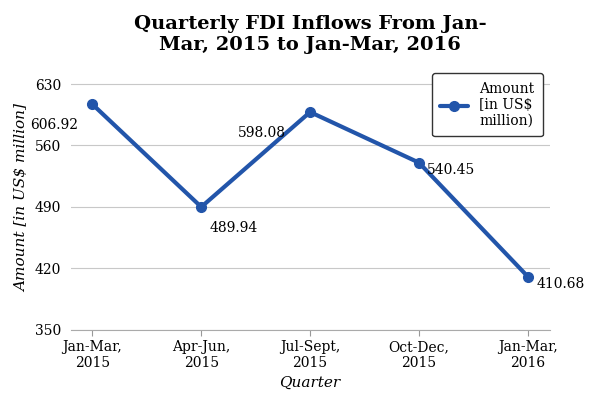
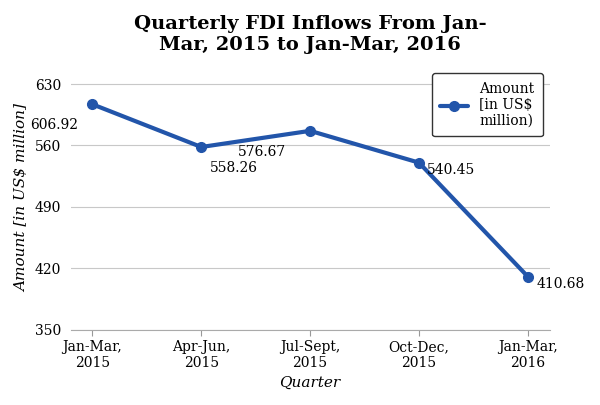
Apr-Jun, 2015: 489.94 -> 558.26
Jul-Sept, 2015: 598.08 -> 576.67
